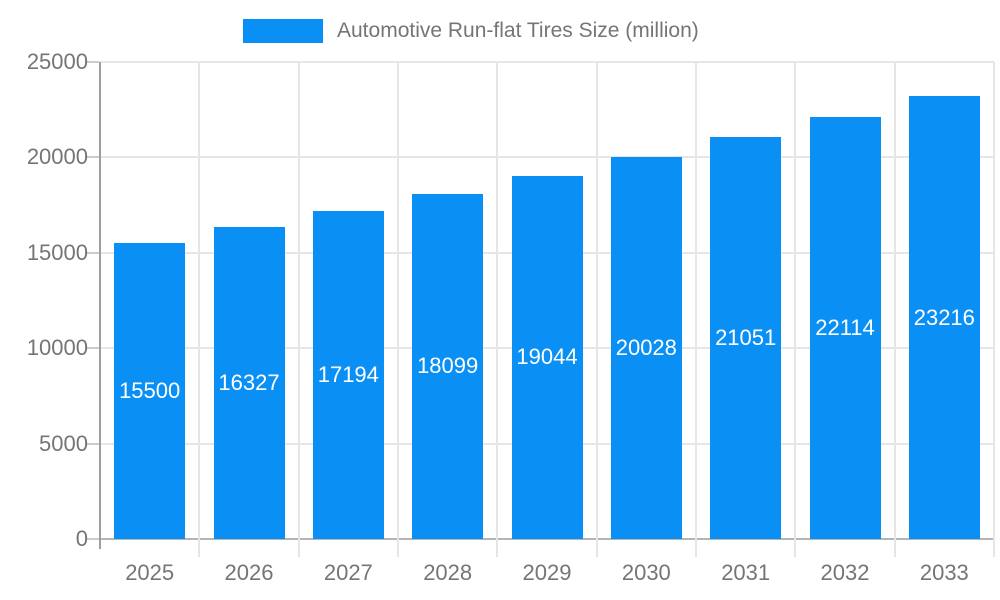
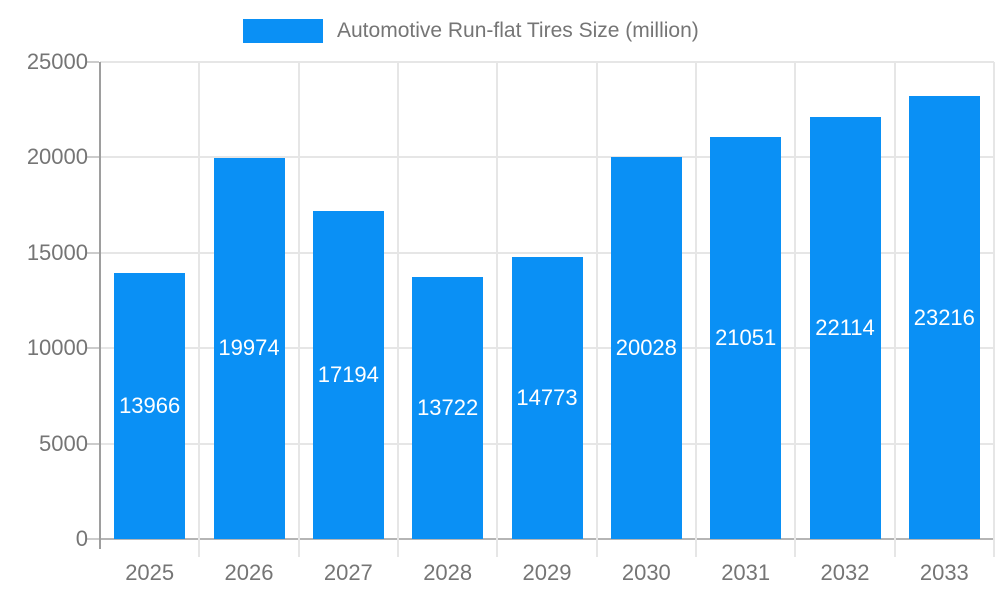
2025: 15500 -> 13966
2026: 16327 -> 19974
2028: 18099 -> 13722
2029: 19044 -> 14773
